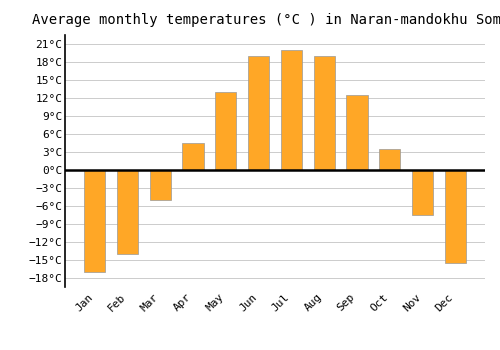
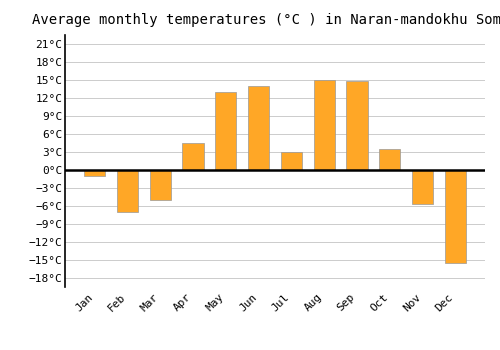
Jan: -17.0°C -> -1.0°C
Feb: -14.0°C -> -7.0°C
Jun: 19.0°C -> 14.0°C
Jul: 20.0°C -> 3.0°C
Aug: 19.0°C -> 15.0°C
Sep: 12.5°C -> 14.8°C
Nov: -7.5°C -> -5.6°C
